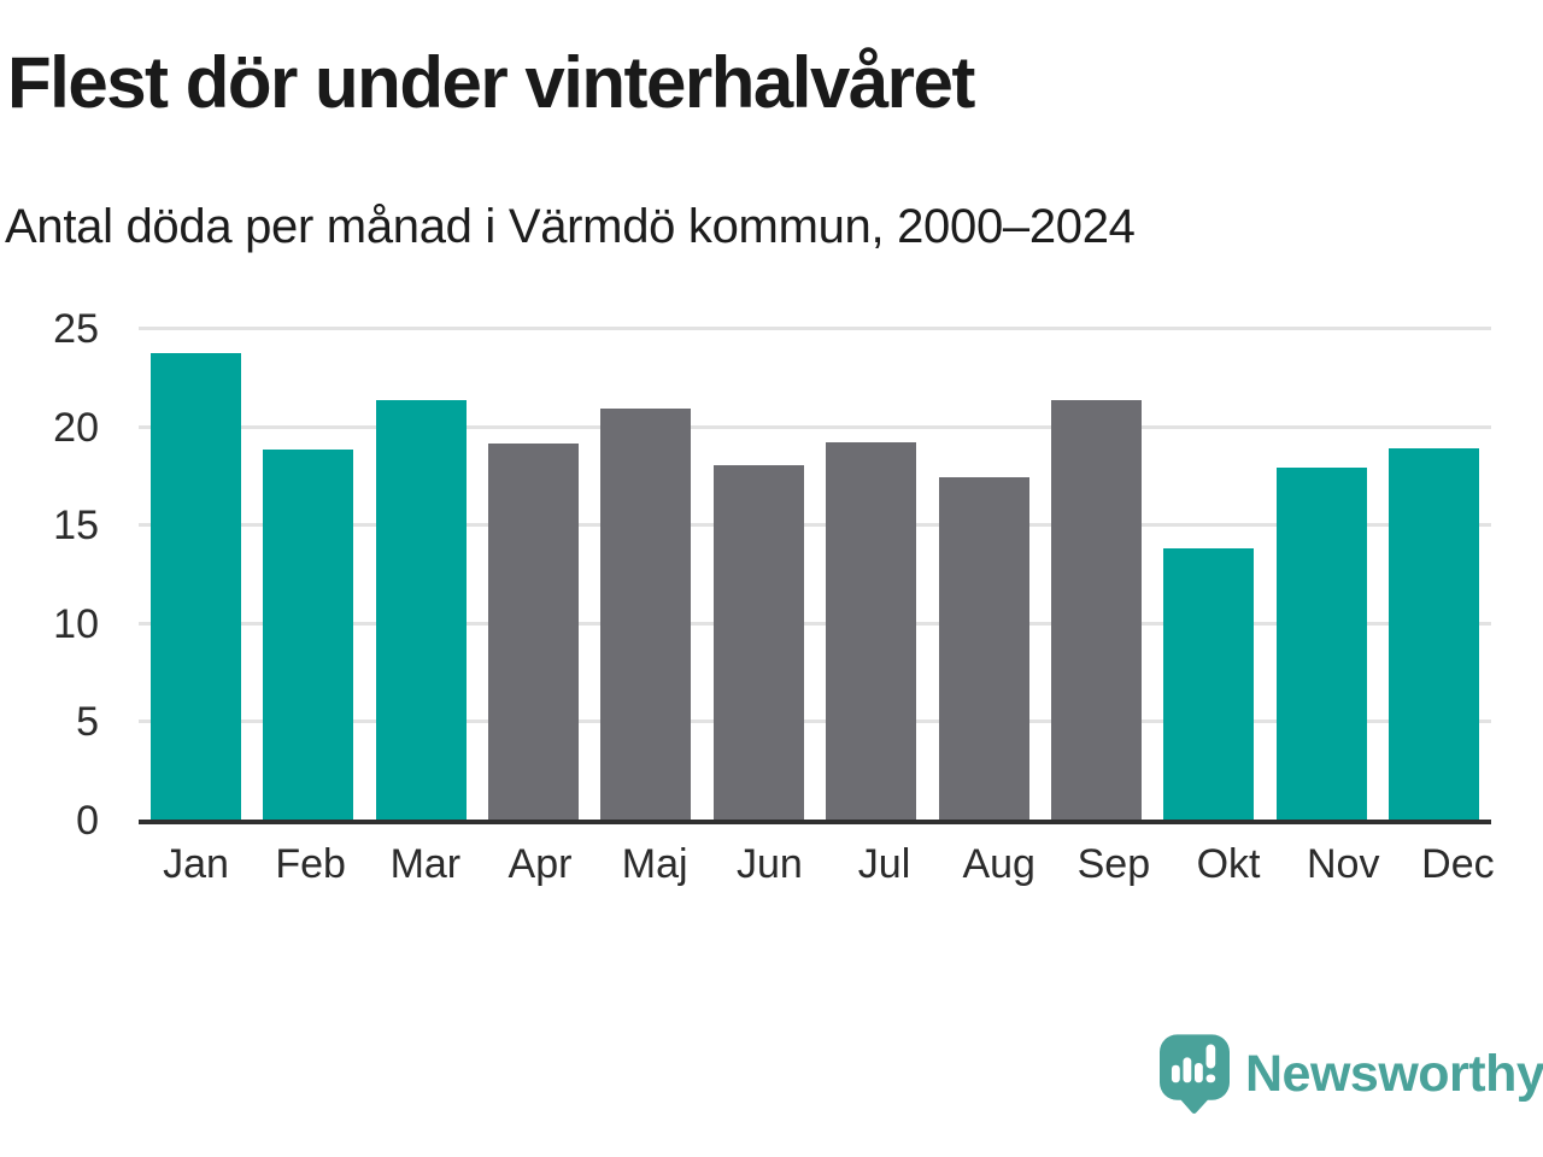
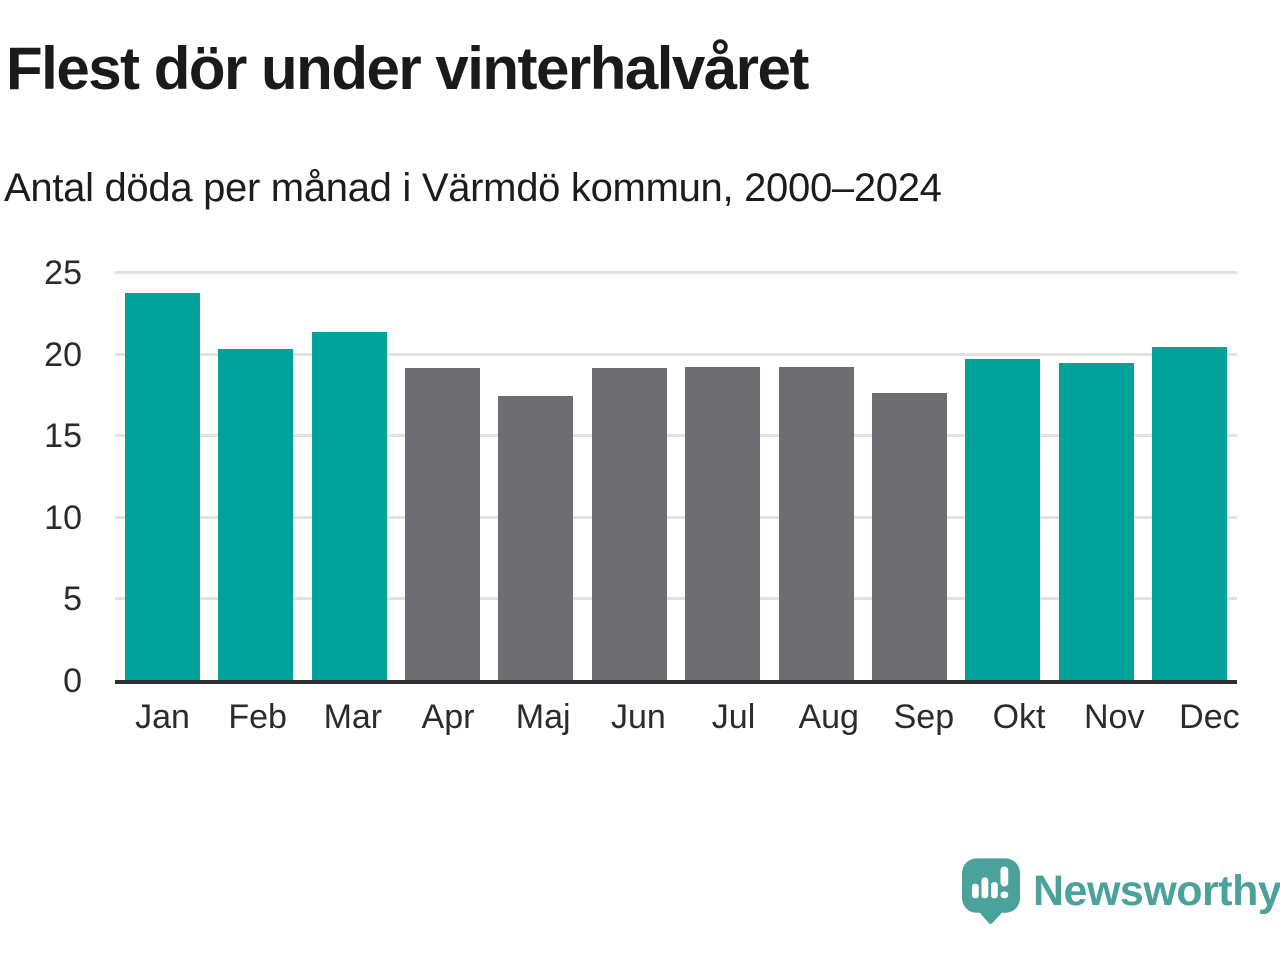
Feb: 18.8 -> 20.3
Maj: 20.9 -> 17.4
Jun: 18.0 -> 19.1
Aug: 17.4 -> 19.2
Sep: 21.3 -> 17.6
Okt: 13.8 -> 19.7
Nov: 17.9 -> 19.4
Dec: 18.9 -> 20.4
